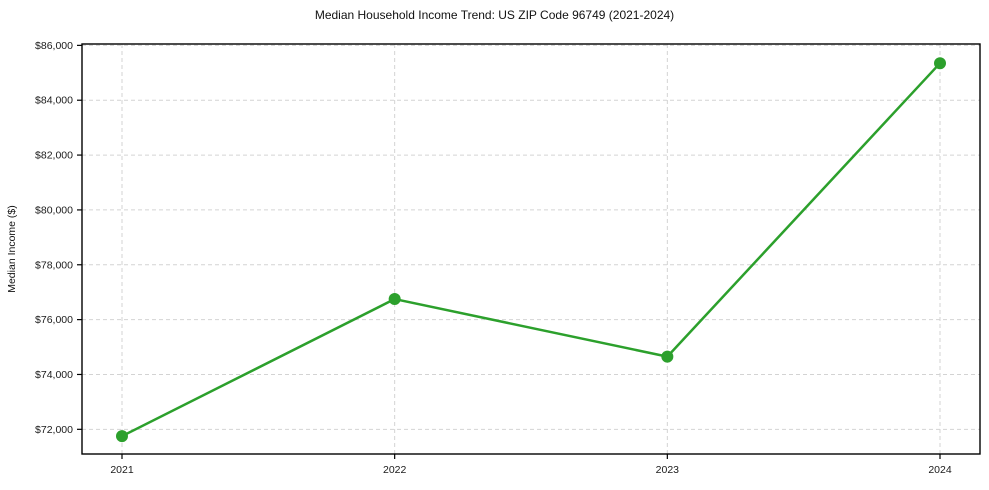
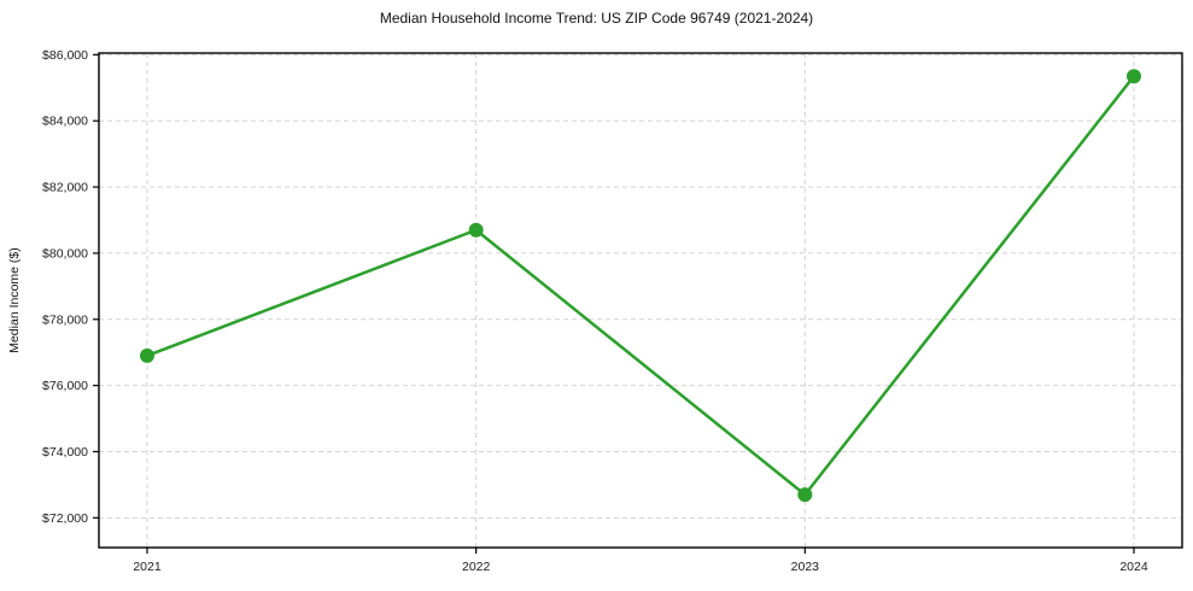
2021: $71800 -> $76900
2022: $76800 -> $80700
2023: $74600 -> $72700
